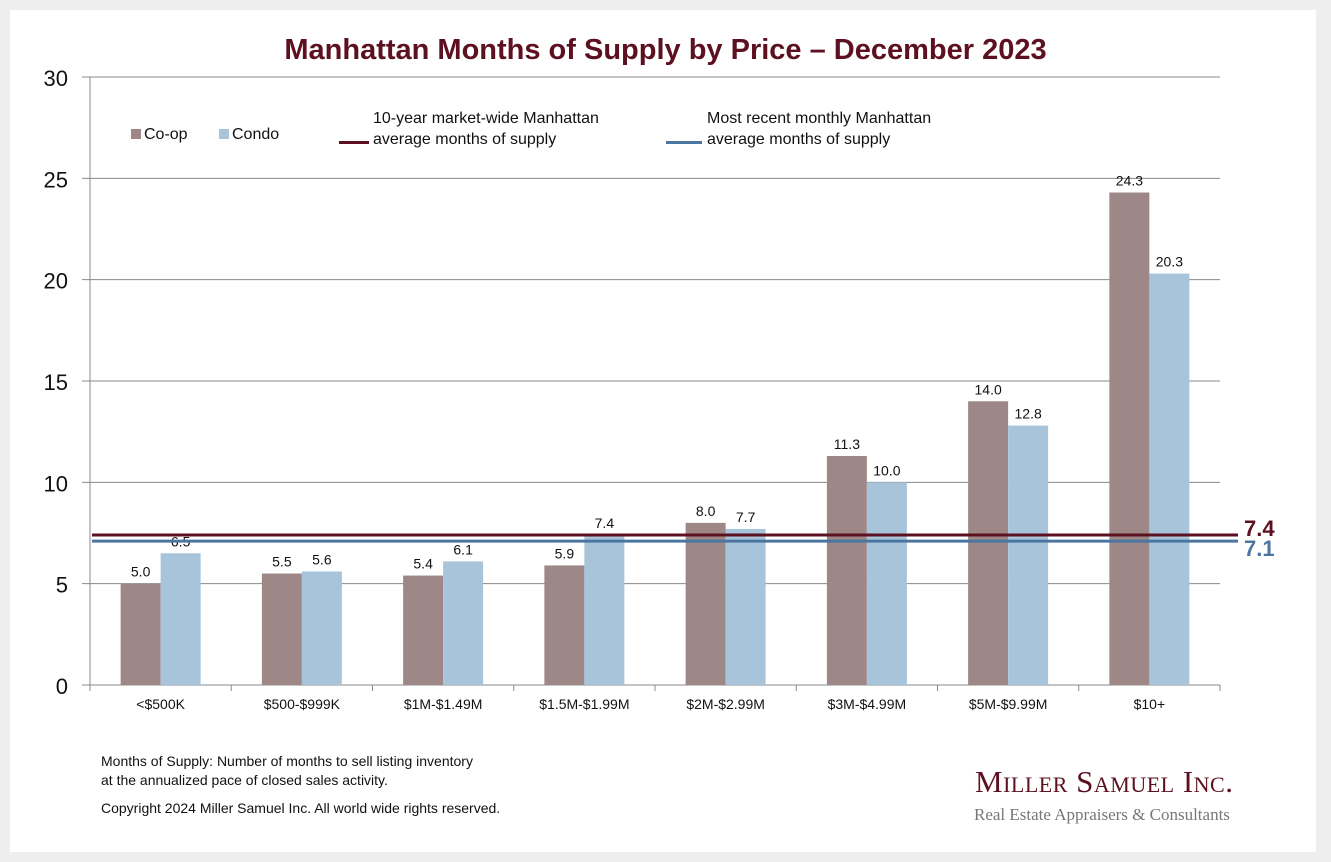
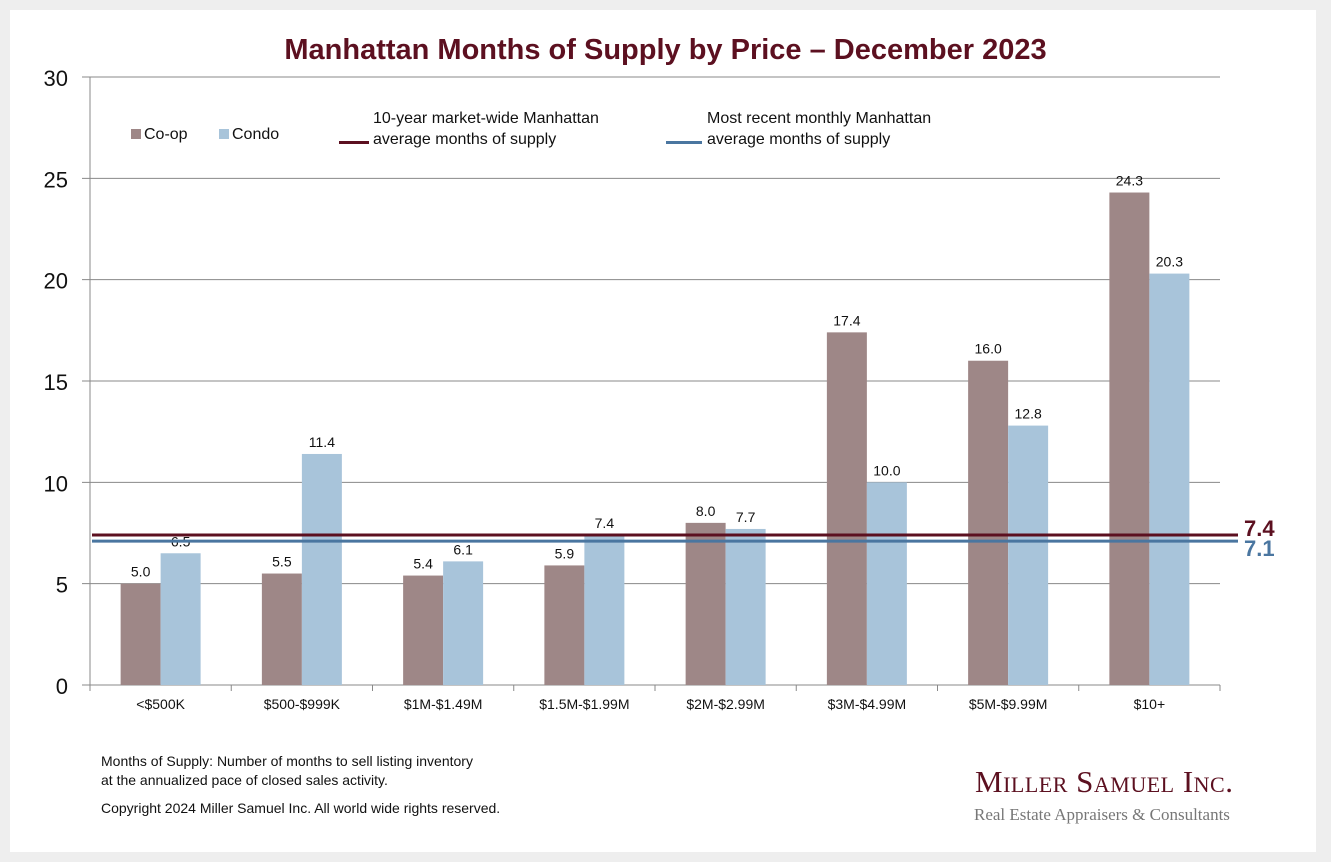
Condo/$500-$999K: 5.6 -> 11.4
Co-op/$3M-$4.99M: 11.3 -> 17.4
Co-op/$5M-$9.99M: 14.0 -> 16.0
